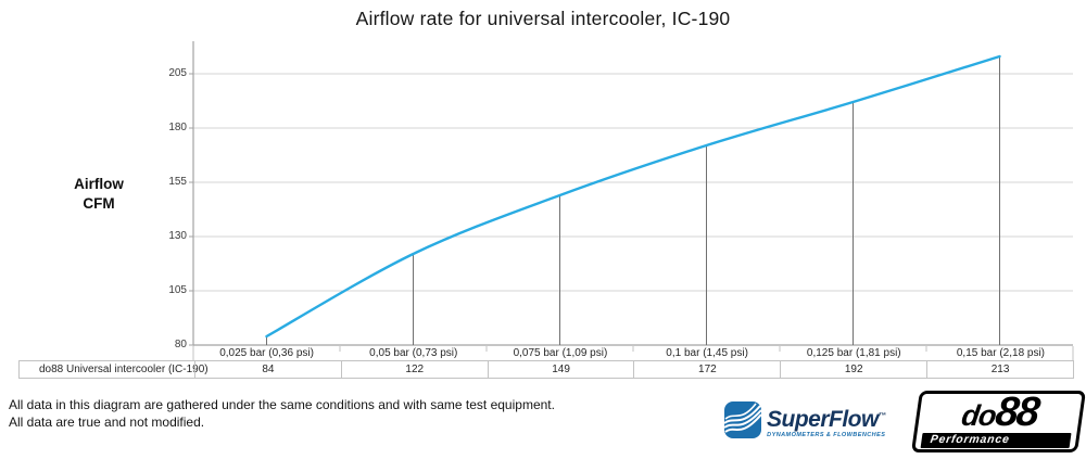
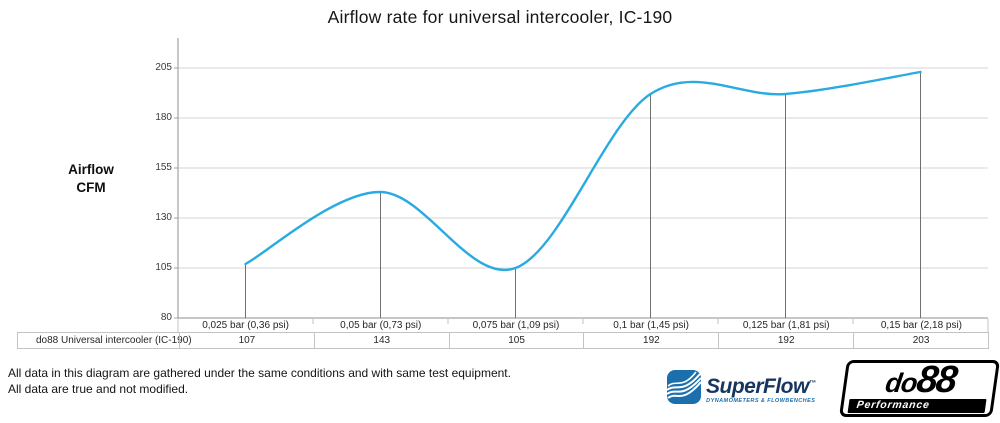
0,025 bar (0,36 psi): 84 -> 107
0,05 bar (0,73 psi): 122 -> 143
0,075 bar (1,09 psi): 149 -> 105
0,1 bar (1,45 psi): 172 -> 192
0,15 bar (2,18 psi): 213 -> 203
